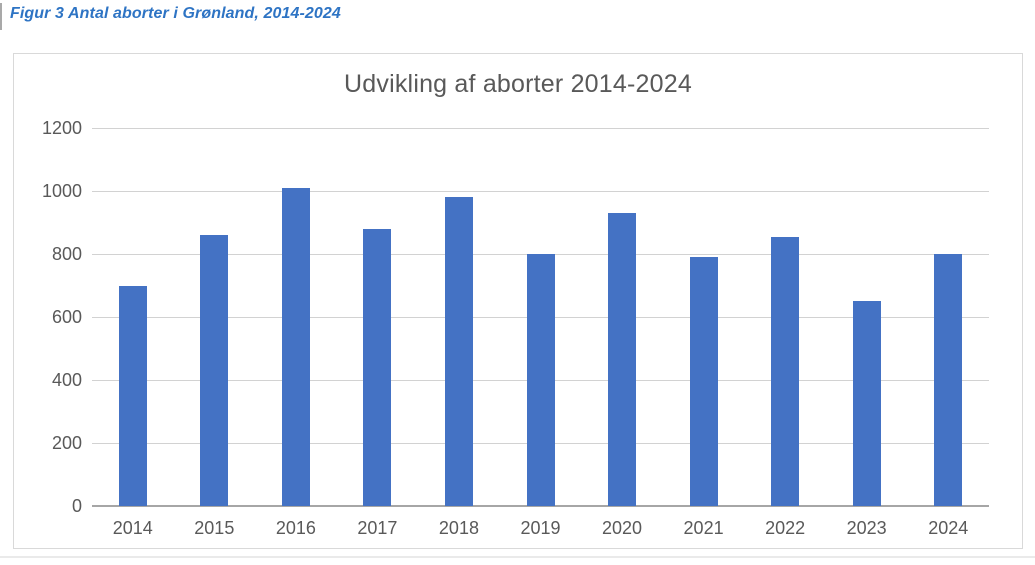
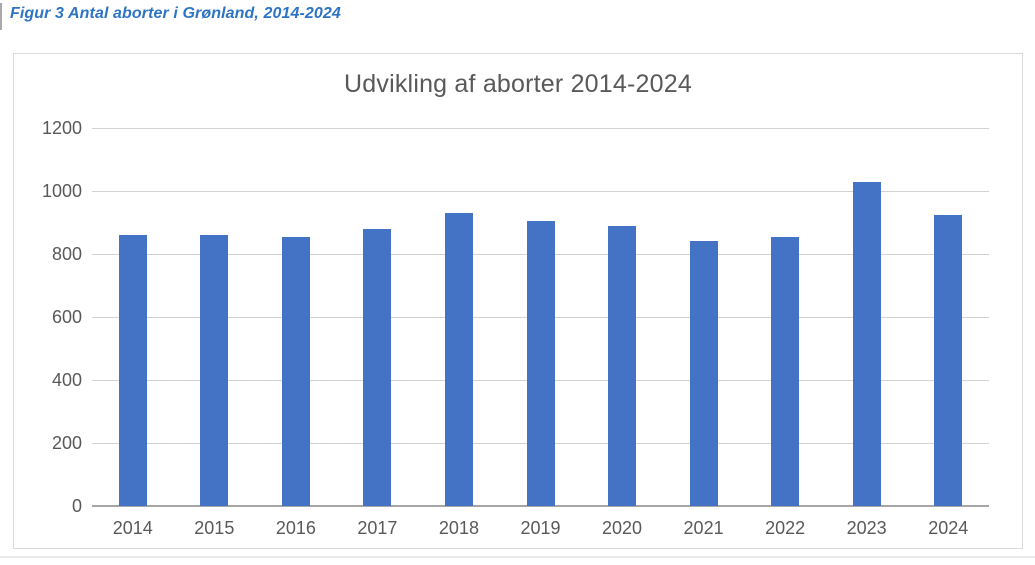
2014: 700 -> 860
2016: 1010 -> 860
2018: 980 -> 930
2019: 800 -> 900
2020: 930 -> 890
2021: 790 -> 840
2023: 650 -> 1030
2024: 800 -> 920
